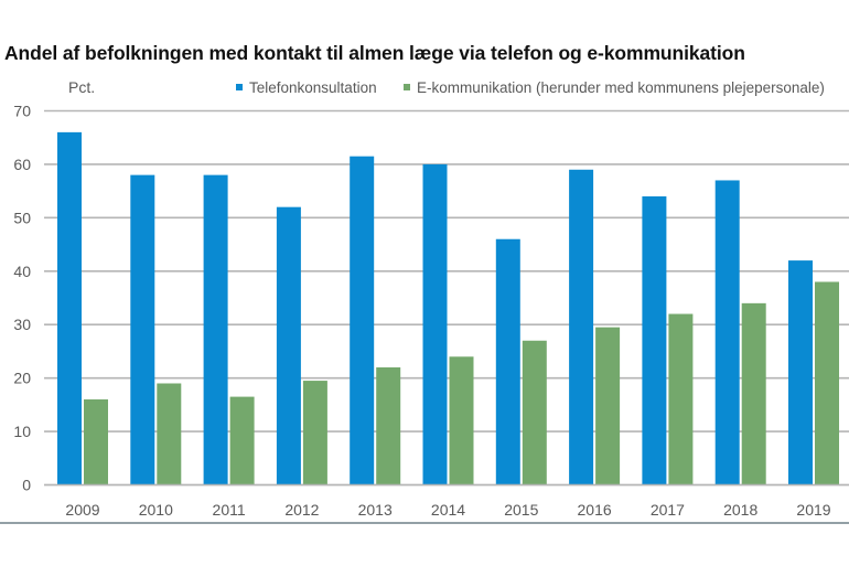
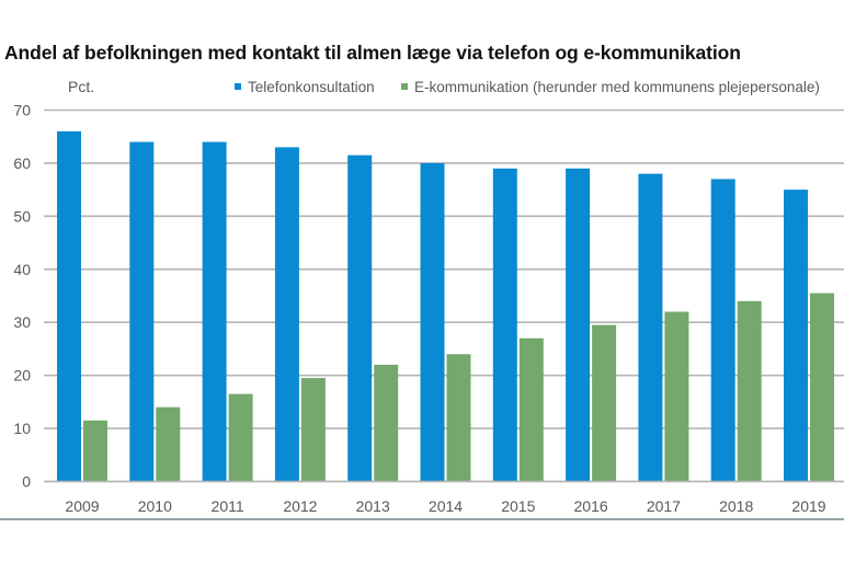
E-kommunikation (herunder med kommunens plejepersonale)/2009: 16 -> 12
Telefonkonsultation/2010: 58 -> 64
E-kommunikation (herunder med kommunens plejepersonale)/2010: 19 -> 14
Telefonkonsultation/2011: 58 -> 64
Telefonkonsultation/2012: 52 -> 63
Telefonkonsultation/2015: 46 -> 59
Telefonkonsultation/2017: 54 -> 58
Telefonkonsultation/2019: 42 -> 55
E-kommunikation (herunder med kommunens plejepersonale)/2019: 38 -> 36
